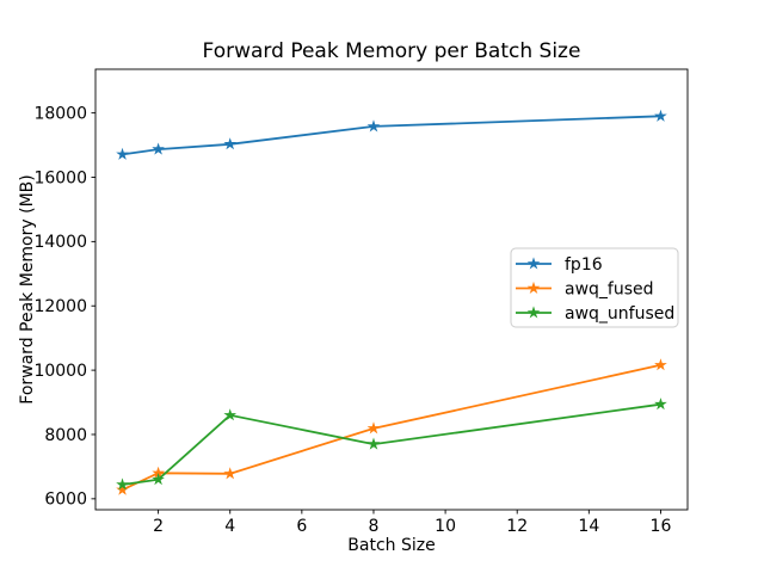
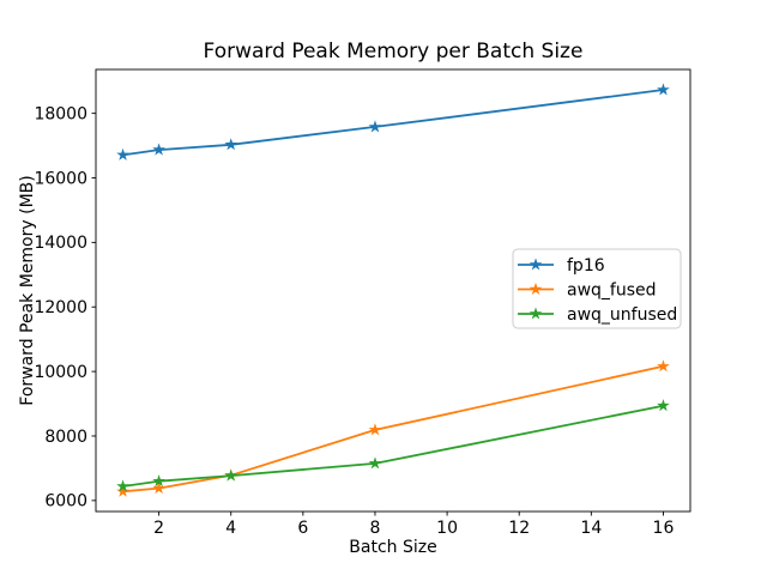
awq_fused/2: 6800 -> 6400
awq_unfused/4: 8600 -> 6800
awq_unfused/8: 7700 -> 7200
fp16/16: 17900 -> 18700
